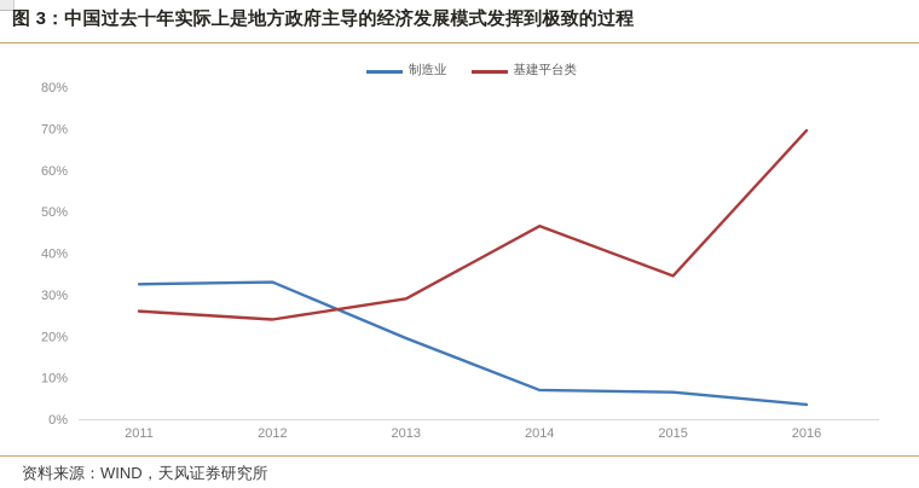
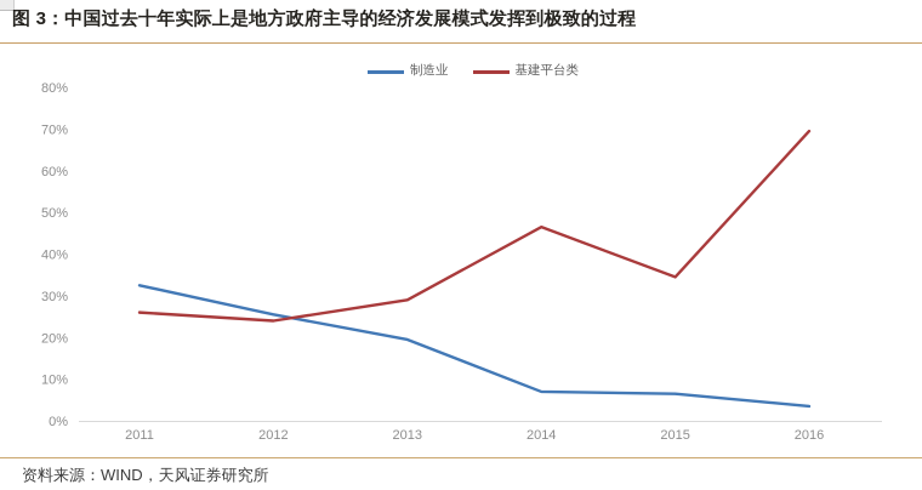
制造业/2012: 33% -> 26%
